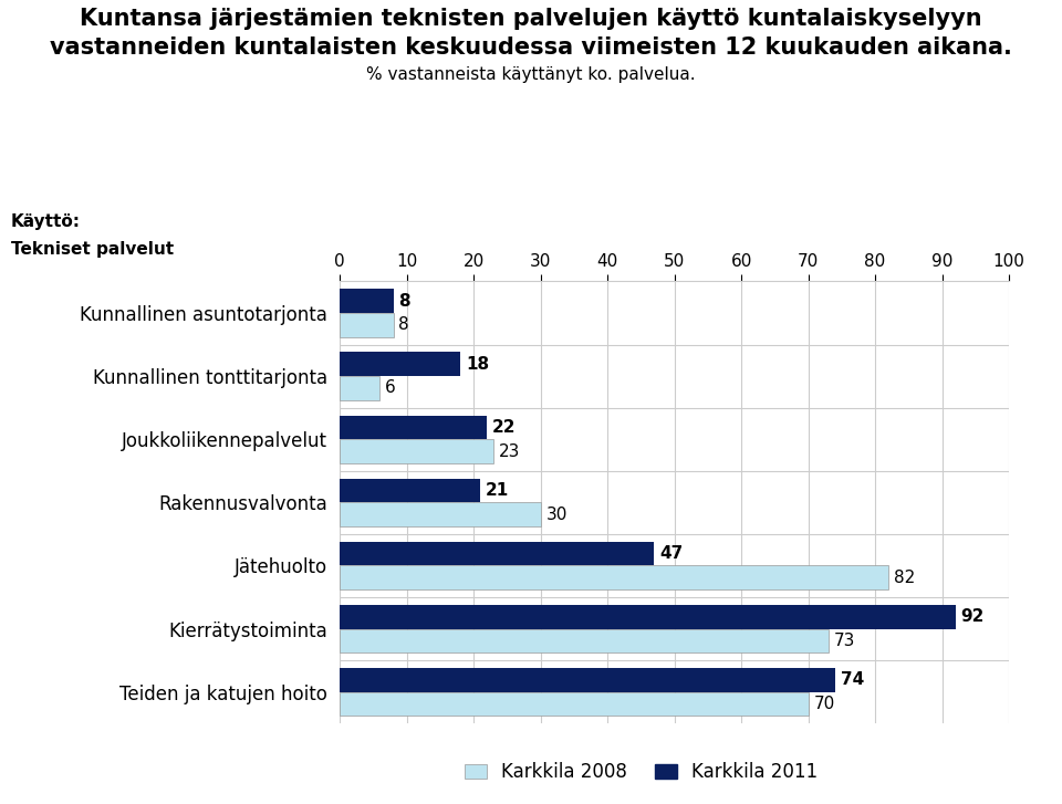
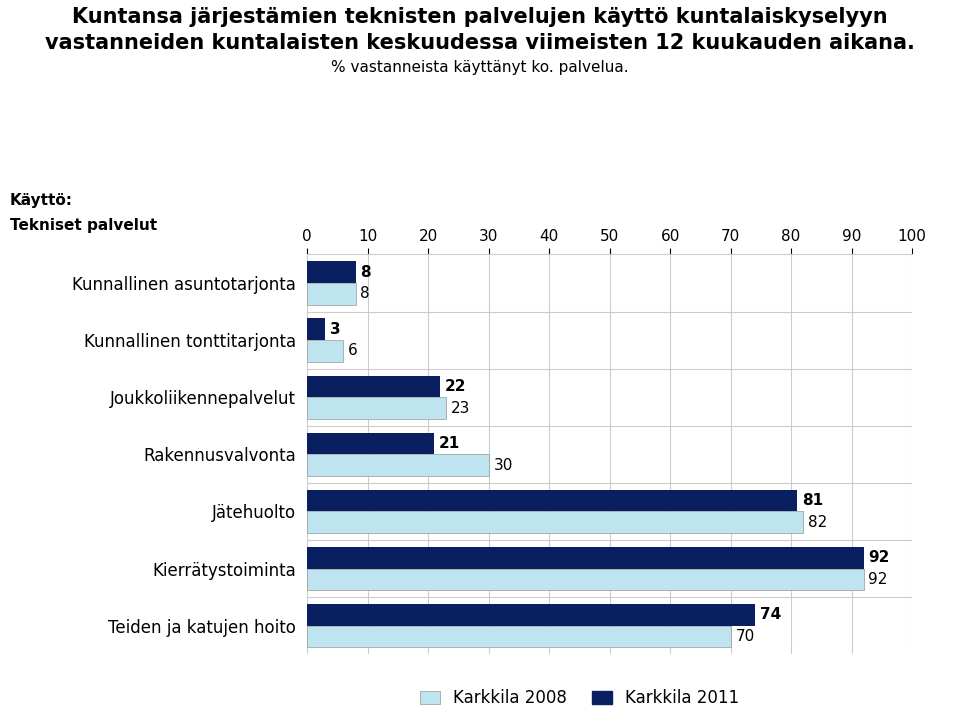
Karkkila 2011/Kunnallinen tonttitarjonta: 18 -> 3
Karkkila 2011/Jätehuolto: 47 -> 81
Karkkila 2008/Kierrätystoiminta: 73 -> 92
